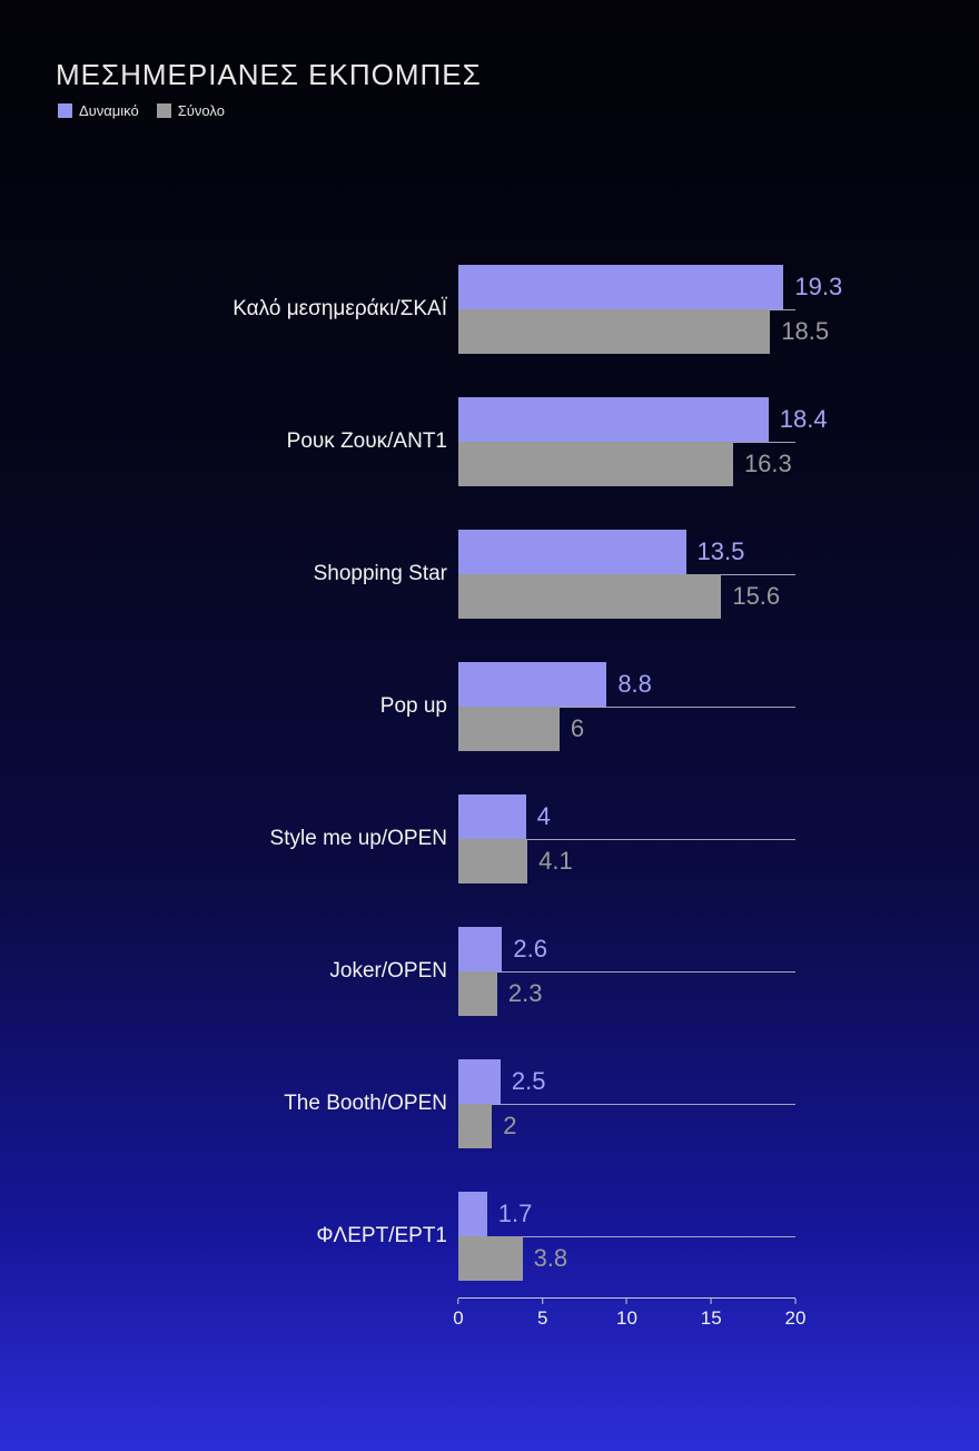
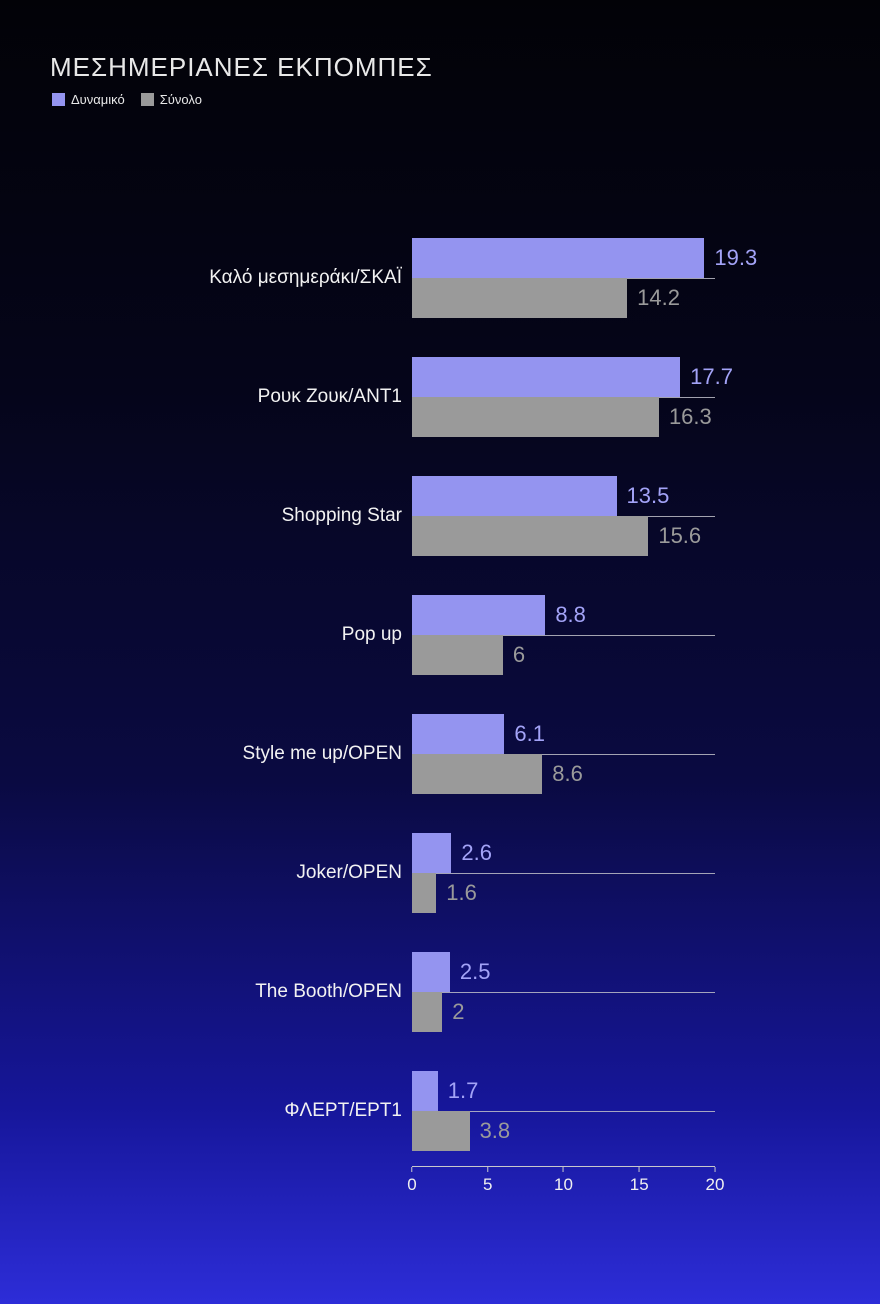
Σύνολο/Καλό μεσημεράκι/ΣΚΑΪ: 18.5 -> 14.2
Δυναμικό/Ρουκ Ζουκ/ΑΝΤ1: 18.4 -> 17.7
Δυναμικό/Style me up/OPEN: 4 -> 6.1
Σύνολο/Style me up/OPEN: 4.1 -> 8.6
Σύνολο/Joker/OPEN: 2.3 -> 1.6
